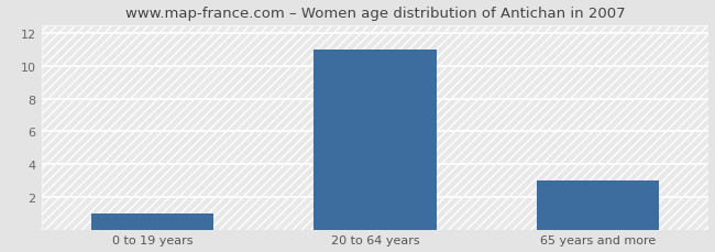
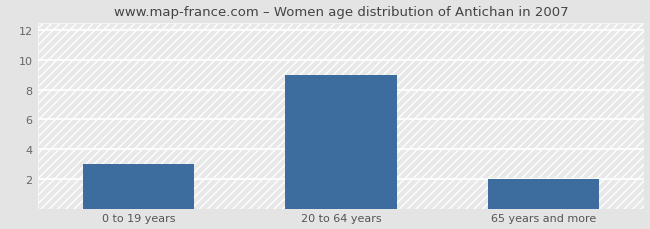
0 to 19 years: 1 -> 3
20 to 64 years: 11 -> 9
65 years and more: 3 -> 2
